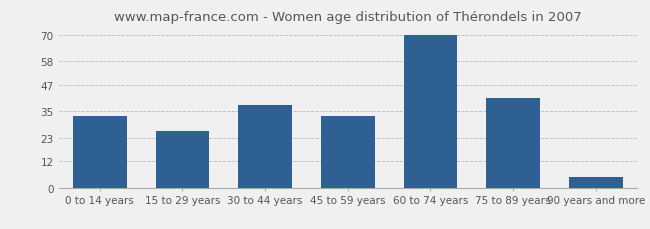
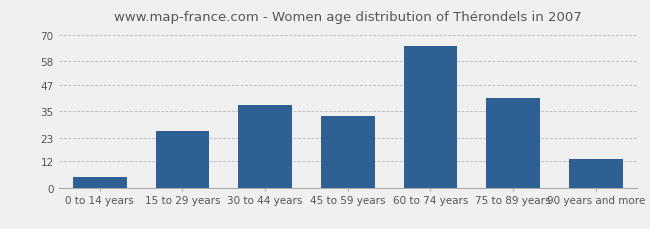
0 to 14 years: 33 -> 5
60 to 74 years: 70 -> 65
90 years and more: 5 -> 13
